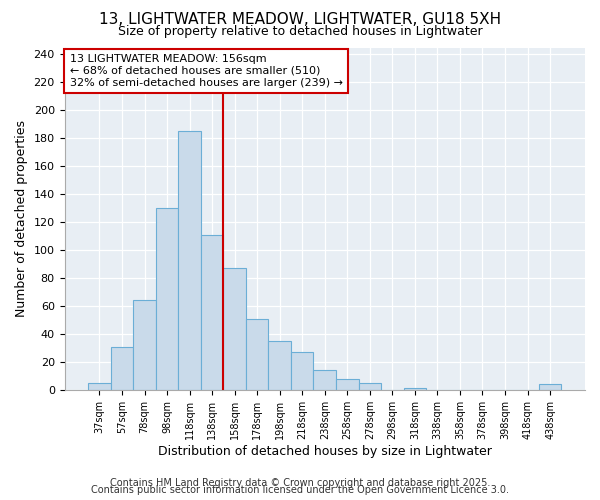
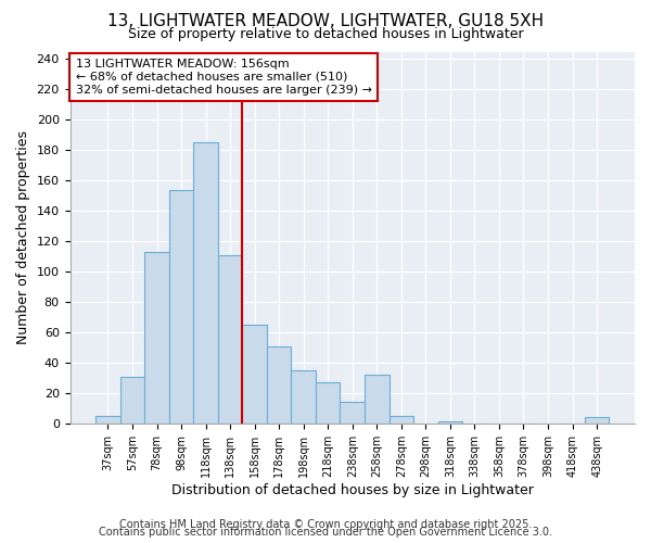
78sqm: 64 -> 113
98sqm: 130 -> 154
158sqm: 87 -> 65
258sqm: 8 -> 32
